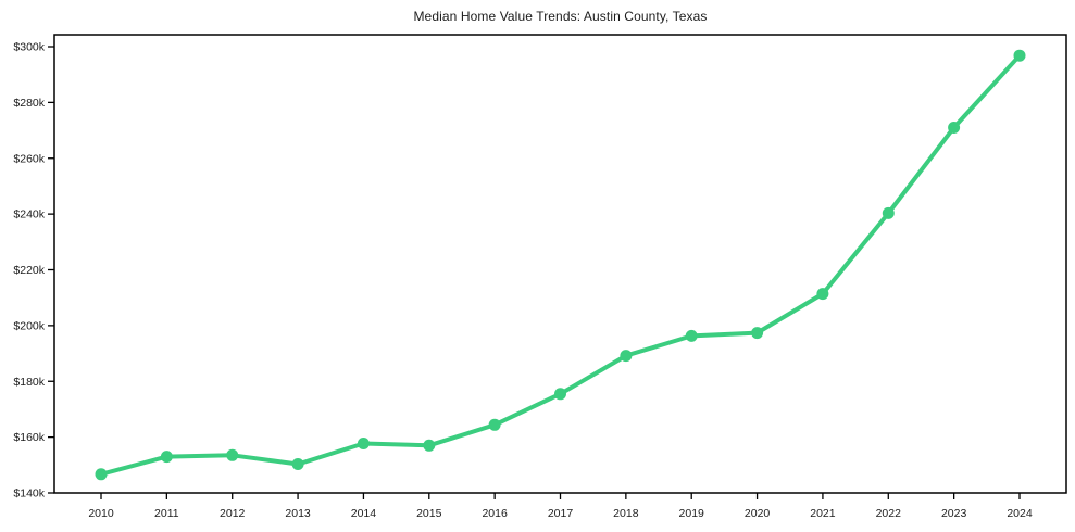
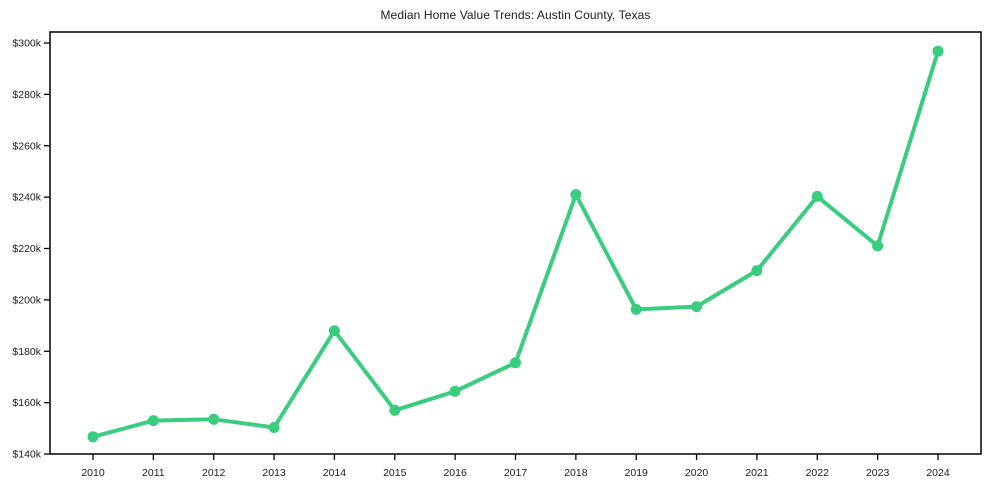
2014: $158k -> $188k
2018: $189k -> $241k
2023: $271k -> $221k
